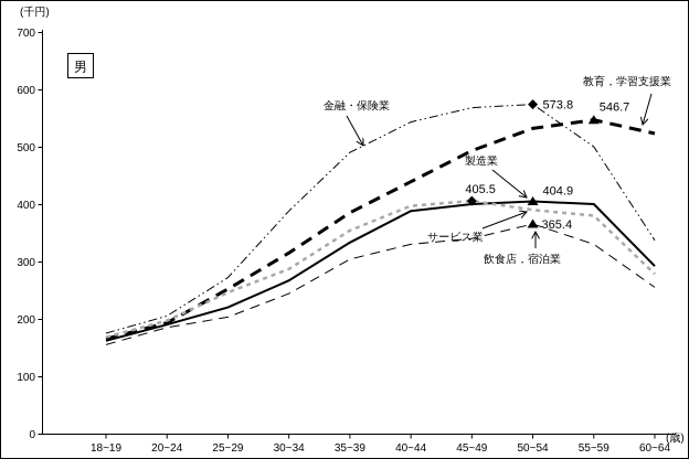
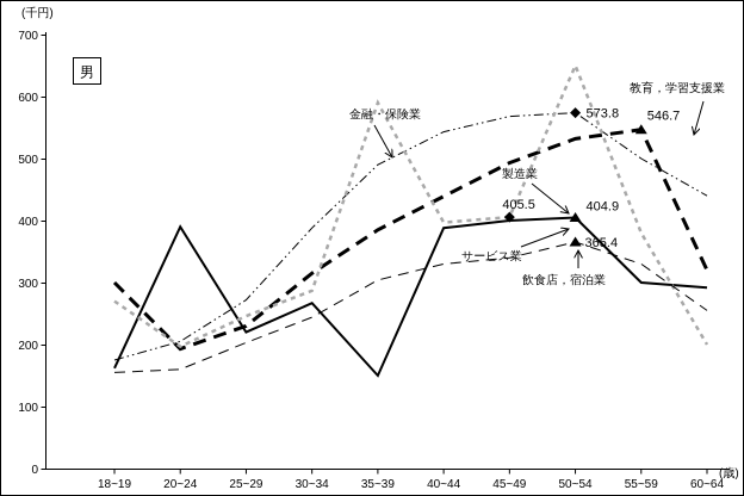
教育，学習支援業/18~19: 160 -> 300
サービス業/18~19: 170 -> 270
製造業/20~24: 190 -> 390
飲食店，宿泊業/20~24: 180 -> 160
教育，学習支援業/25~29: 250 -> 230
製造業/35~39: 330 -> 150
サービス業/35~39: 350 -> 590
サービス業/50~54: 390 -> 650
製造業/55~59: 400 -> 300
金融・保険業/60~64: 340 -> 440
教育，学習支援業/60~64: 520 -> 320
サービス業/60~64: 280 -> 200
